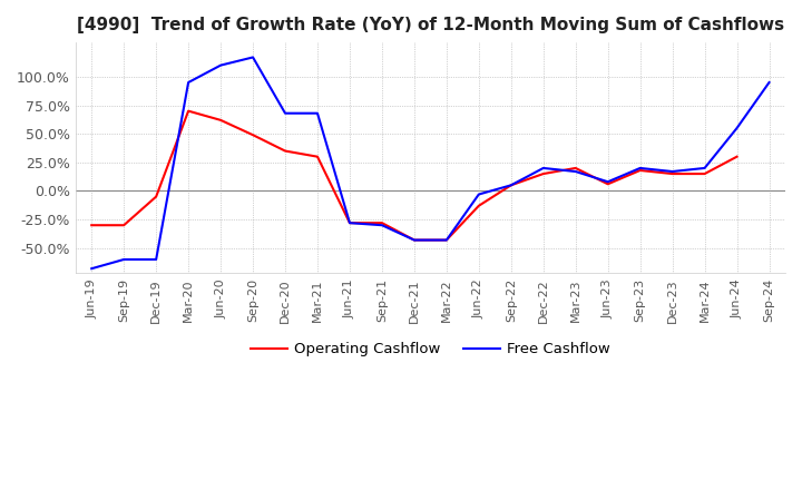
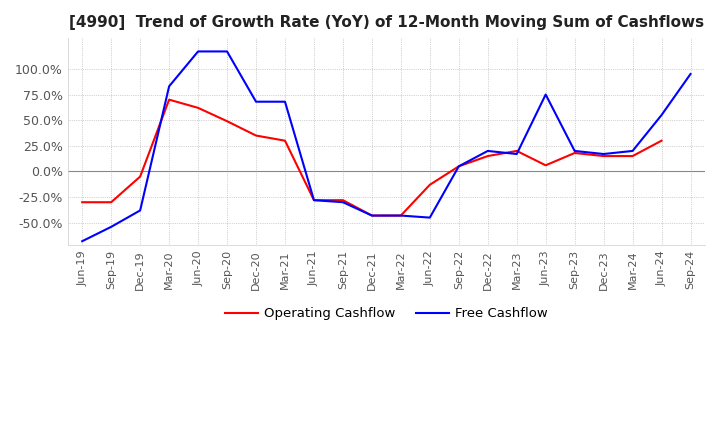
Free Cashflow/Sep-19: -60% -> -54%
Free Cashflow/Dec-19: -60% -> -38%
Free Cashflow/Mar-20: 95% -> 83%
Free Cashflow/Jun-20: 110% -> 117%
Free Cashflow/Jun-22: -3% -> -45%
Free Cashflow/Jun-23: 8% -> 75%
